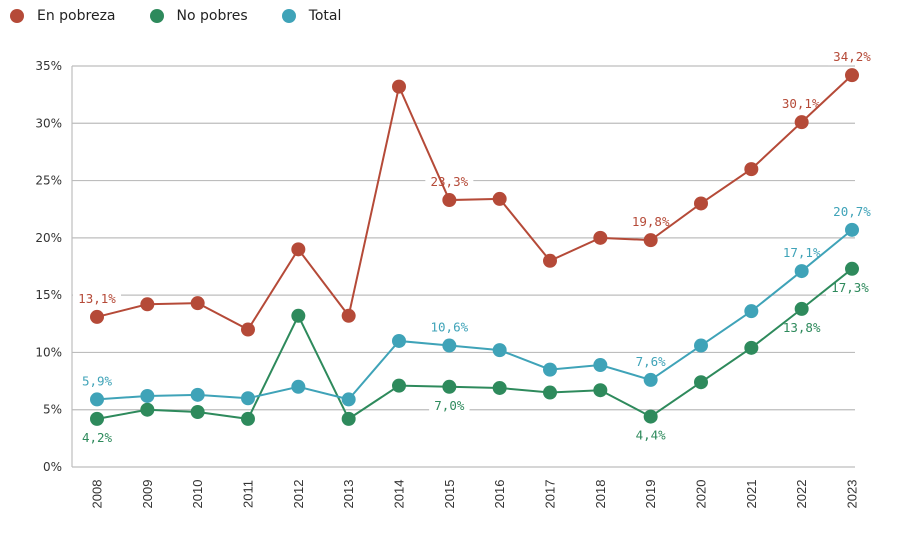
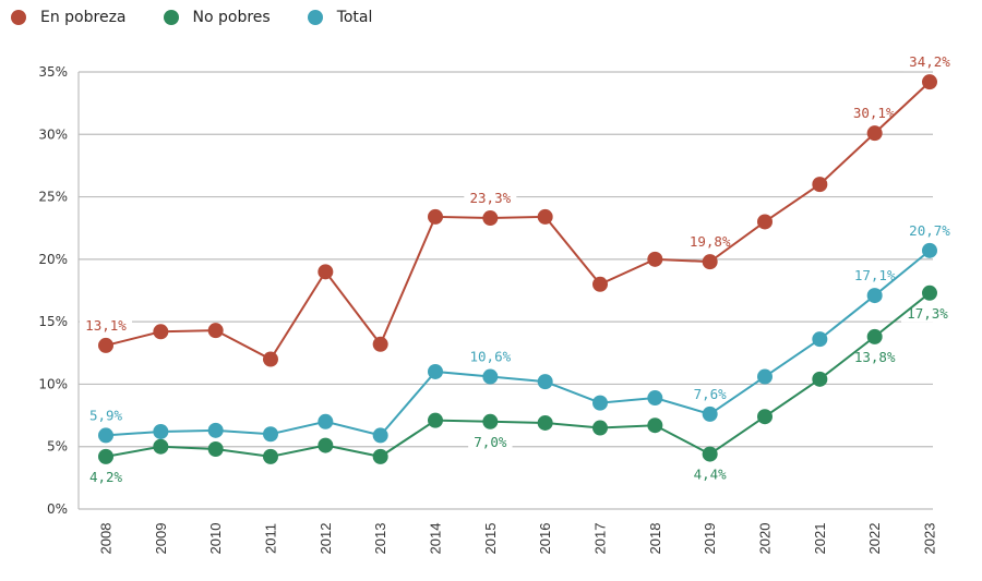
No pobres/2012: 13.2% -> 5.1%
En pobreza/2014: 33.2% -> 23.4%
